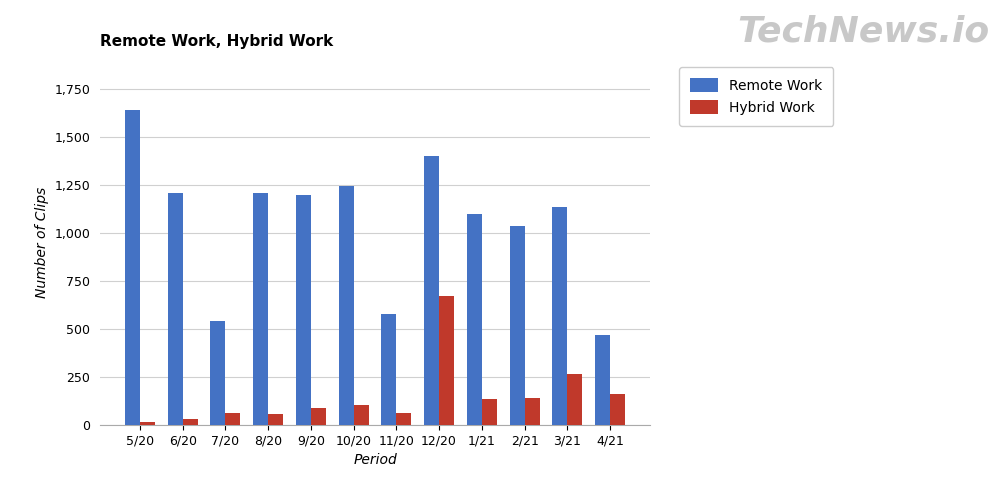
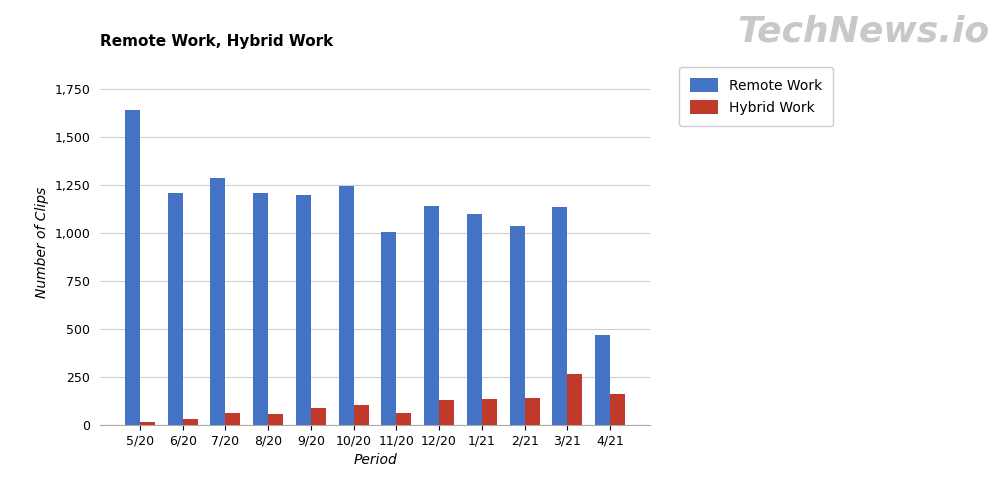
Remote Work/7/20: 540 -> 1,280
Remote Work/11/20: 580 -> 1,000
Remote Work/12/20: 1,400 -> 1,140
Hybrid Work/12/20: 670 -> 130
